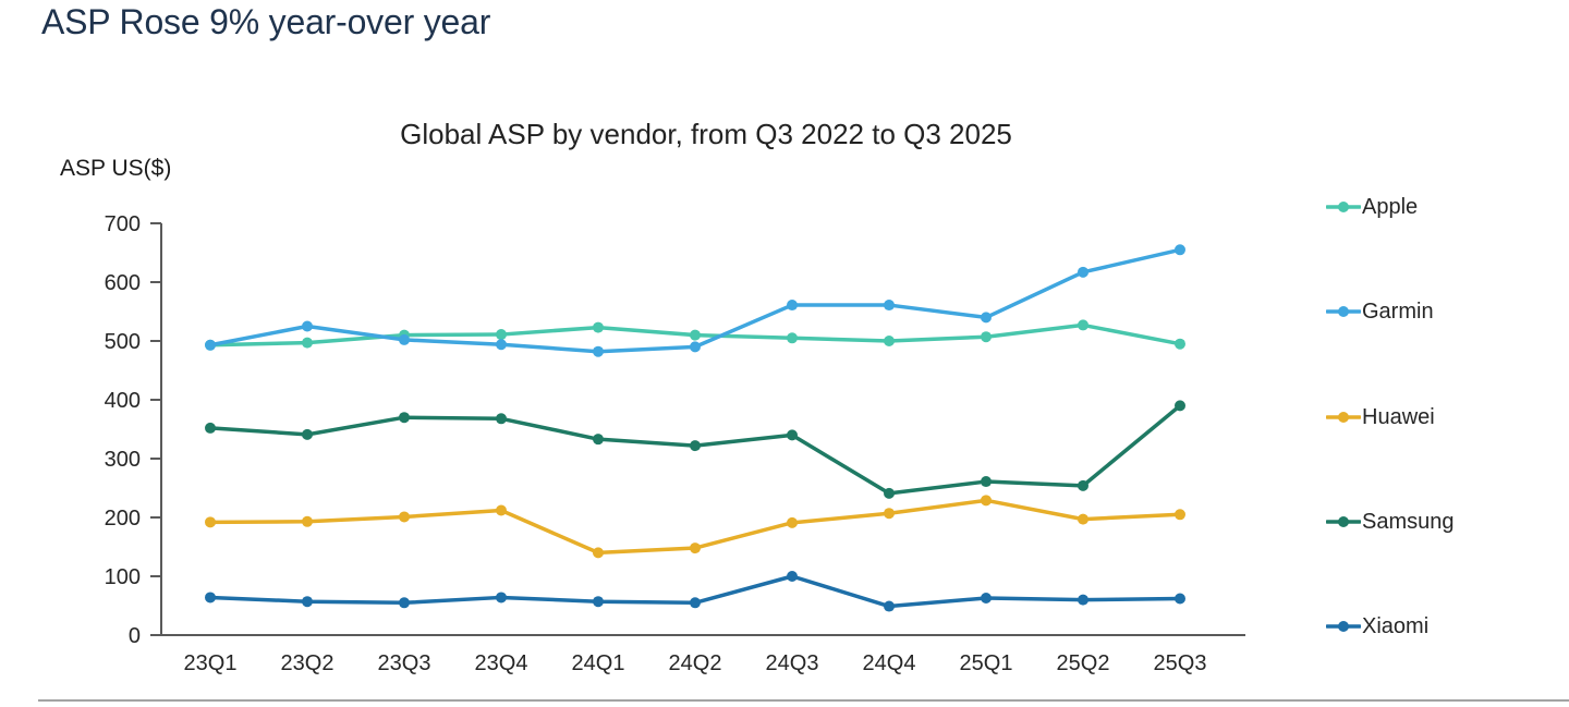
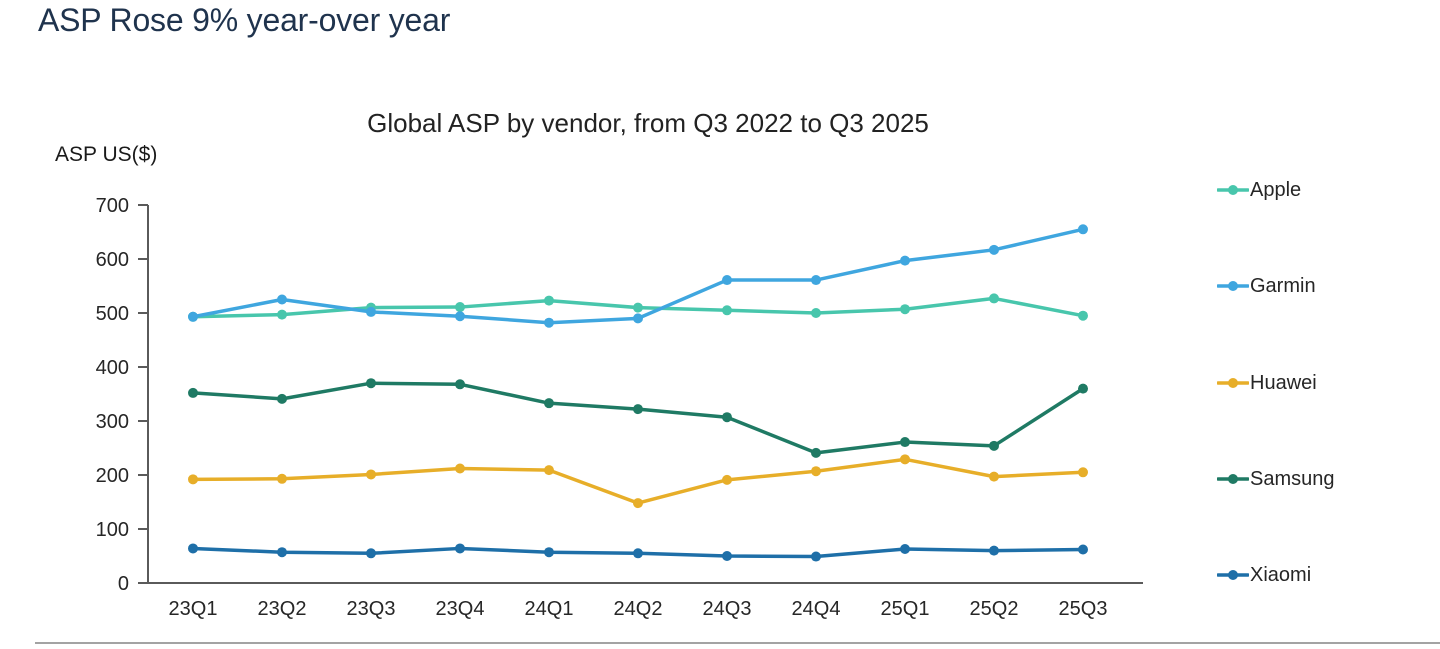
Huawei/24Q1: 140 -> 210
Samsung/24Q3: 340 -> 310
Xiaomi/24Q3: 100 -> 50
Garmin/25Q1: 540 -> 600
Samsung/25Q3: 390 -> 360
